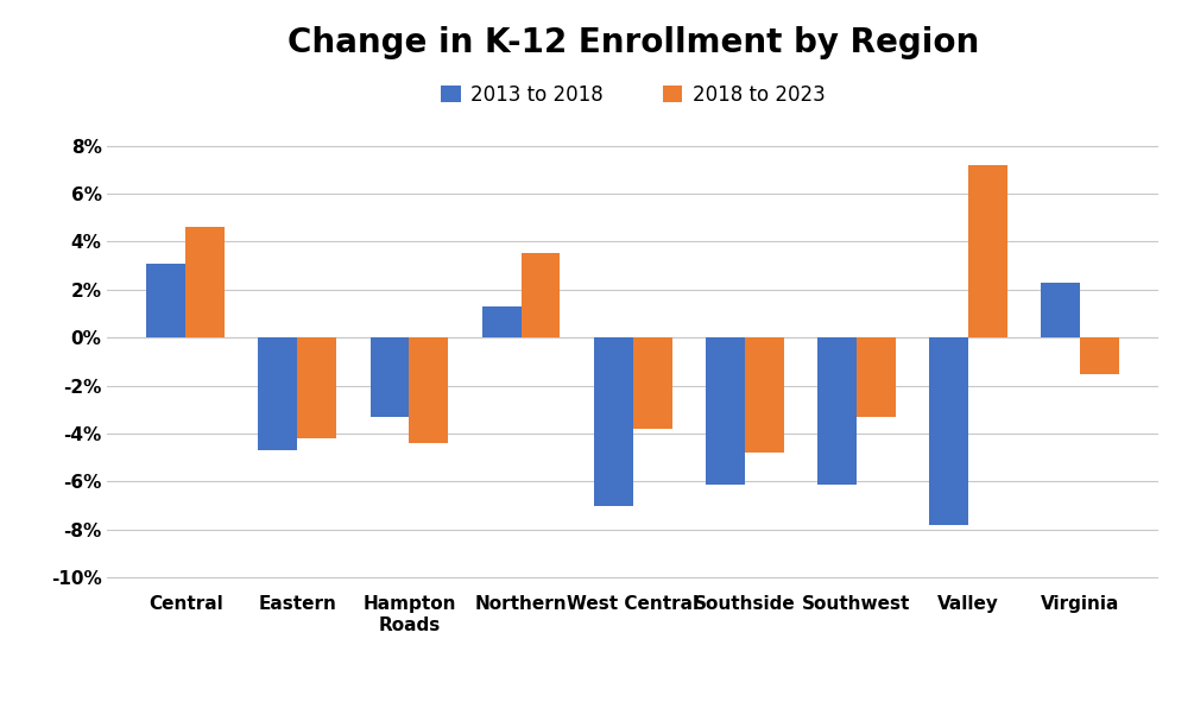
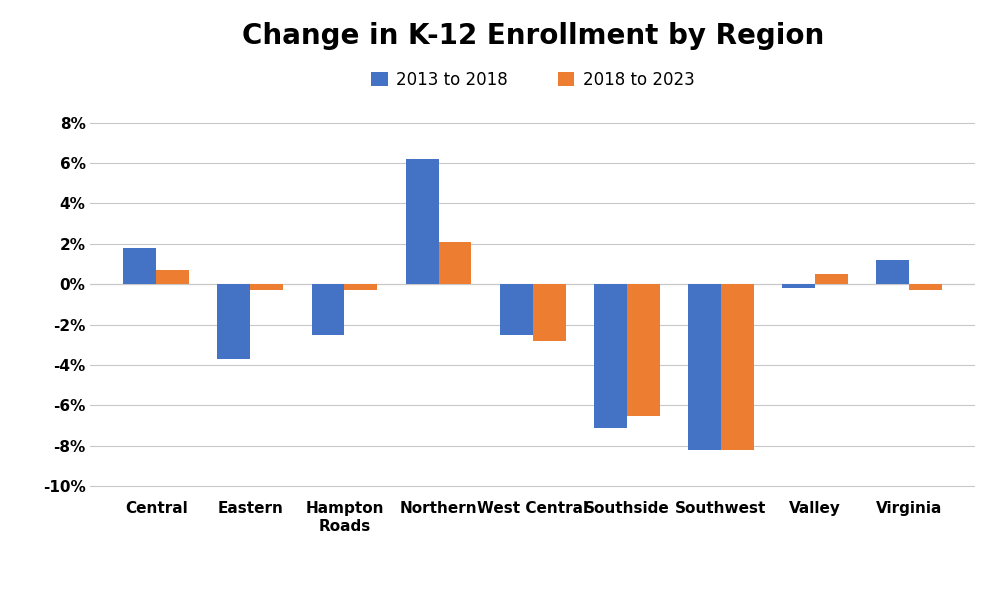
2013 to 2018/Central: 3.1% -> 1.8%
2018 to 2023/Central: 4.6% -> 0.7%
2013 to 2018/Eastern: -4.7% -> -3.7%
2018 to 2023/Eastern: -4.2% -> -0.3%
2013 to 2018/Hampton Roads: -3.3% -> -2.5%
2018 to 2023/Hampton Roads: -4.4% -> -0.3%
2013 to 2018/Northern: 1.3% -> 6.2%
2018 to 2023/Northern: 3.5% -> 2.1%
2013 to 2018/West Central: -7.0% -> -2.5%
2018 to 2023/West Central: -3.8% -> -2.8%
2013 to 2018/Southside: -6.1% -> -7.1%
2018 to 2023/Southside: -4.8% -> -6.5%
2013 to 2018/Southwest: -6.1% -> -8.2%
2018 to 2023/Southwest: -3.3% -> -8.2%
2013 to 2018/Valley: -7.8% -> -0.2%
2018 to 2023/Valley: 7.2% -> 0.5%
2013 to 2018/Virginia: 2.3% -> 1.2%
2018 to 2023/Virginia: -1.5% -> -0.3%
